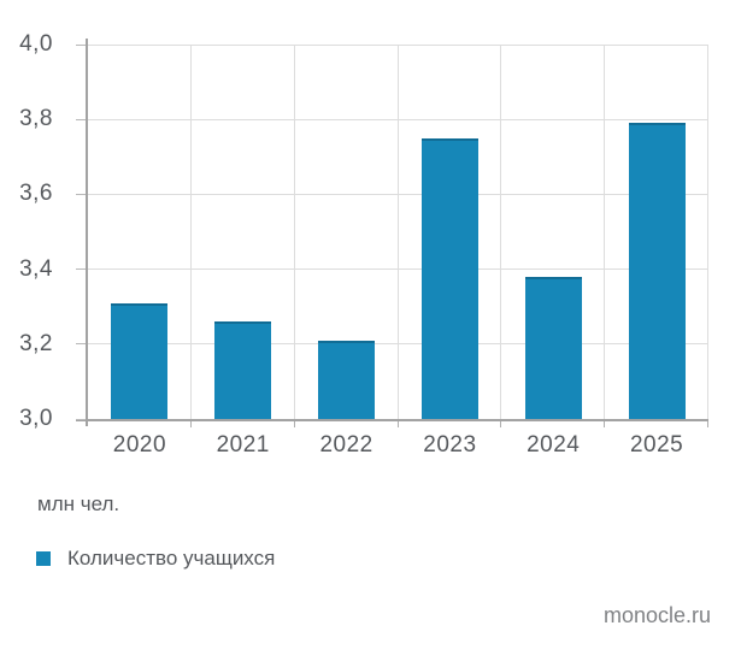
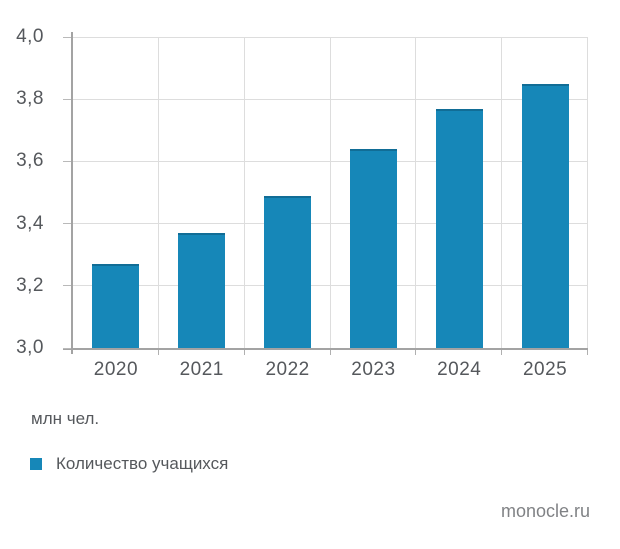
2020: 3,31 -> 3,27
2021: 3,26 -> 3,37
2022: 3,21 -> 3,49
2023: 3,75 -> 3,64
2024: 3,38 -> 3,77
2025: 3,79 -> 3,85
